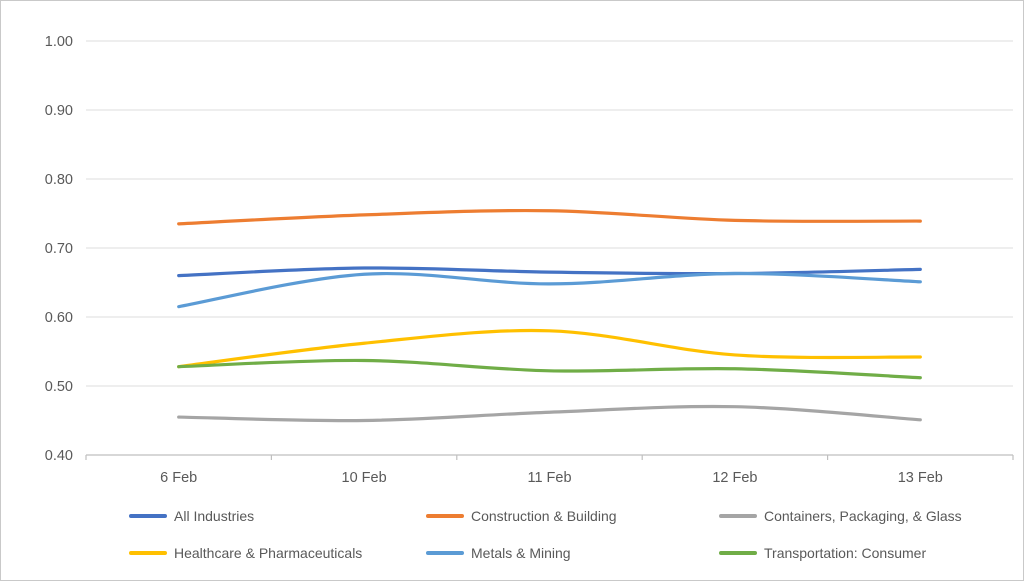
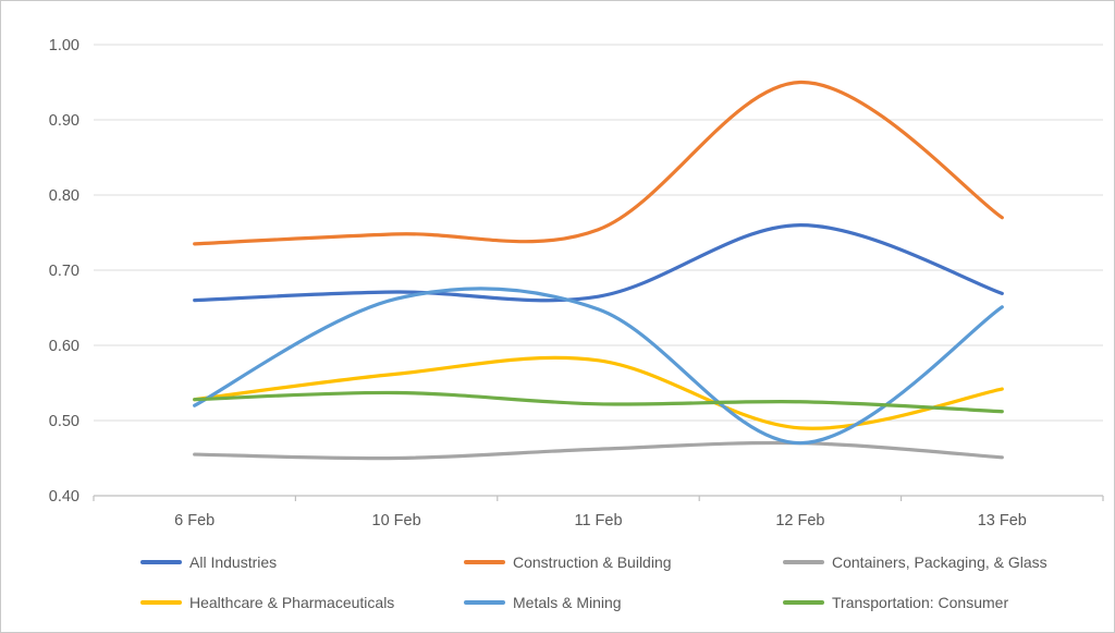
Metals & Mining/6 Feb: 0.61 -> 0.52
All Industries/12 Feb: 0.66 -> 0.76
Construction & Building/12 Feb: 0.74 -> 0.95
Healthcare & Pharmaceuticals/12 Feb: 0.55 -> 0.49
Metals & Mining/12 Feb: 0.66 -> 0.47
Construction & Building/13 Feb: 0.74 -> 0.77
